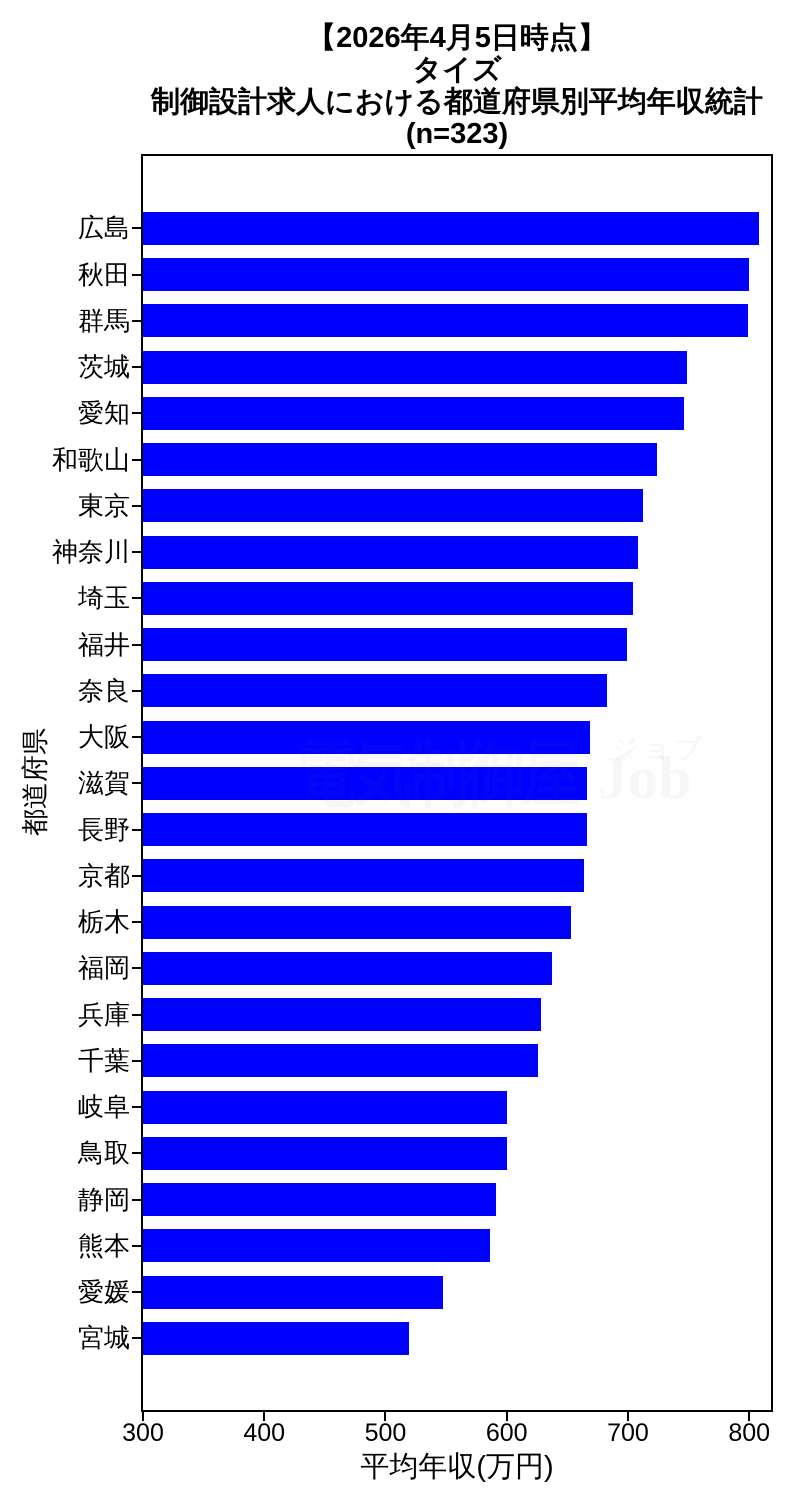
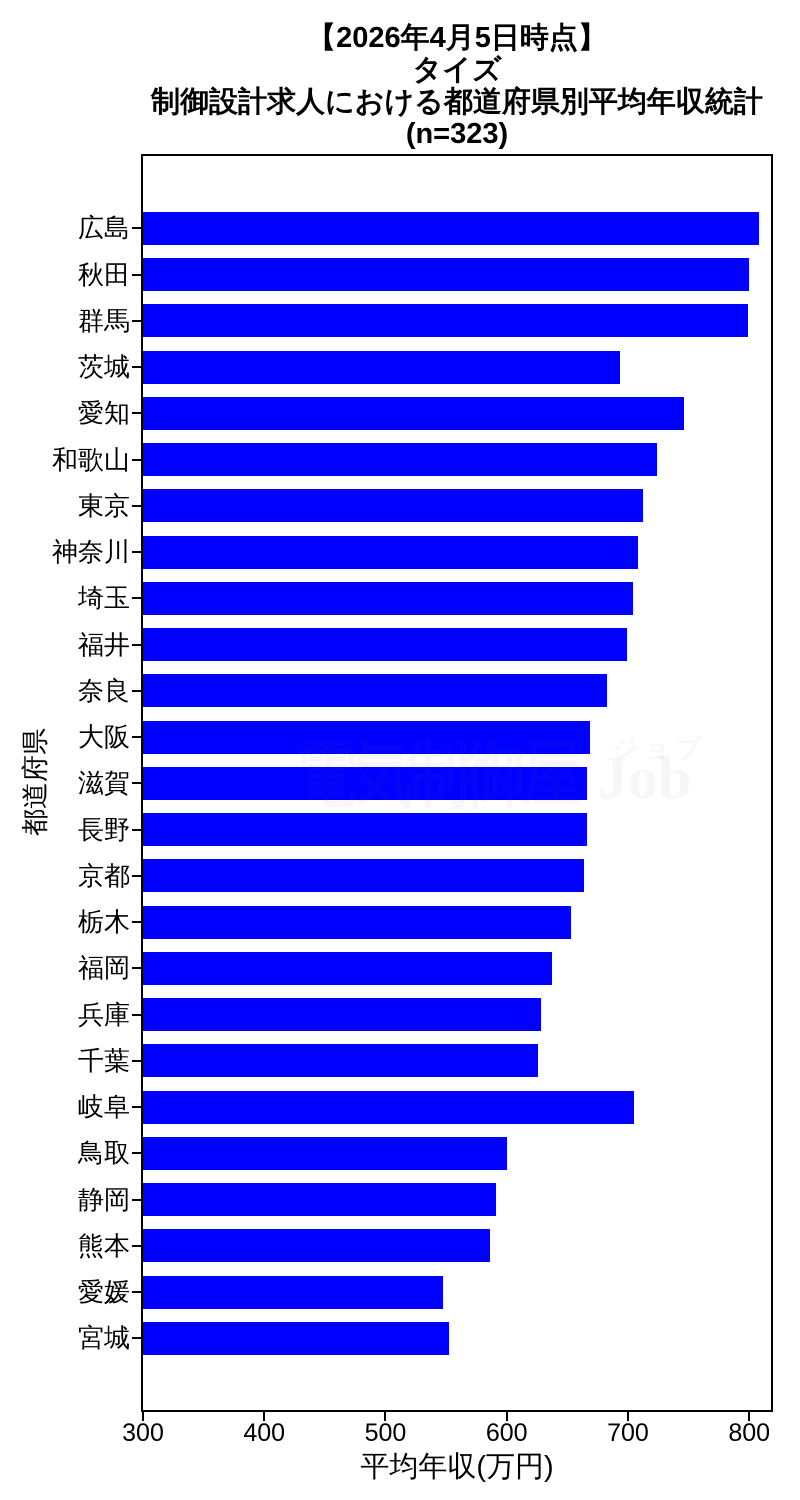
茨城: 749 -> 693
岐阜: 600 -> 705
宮城: 519 -> 552
